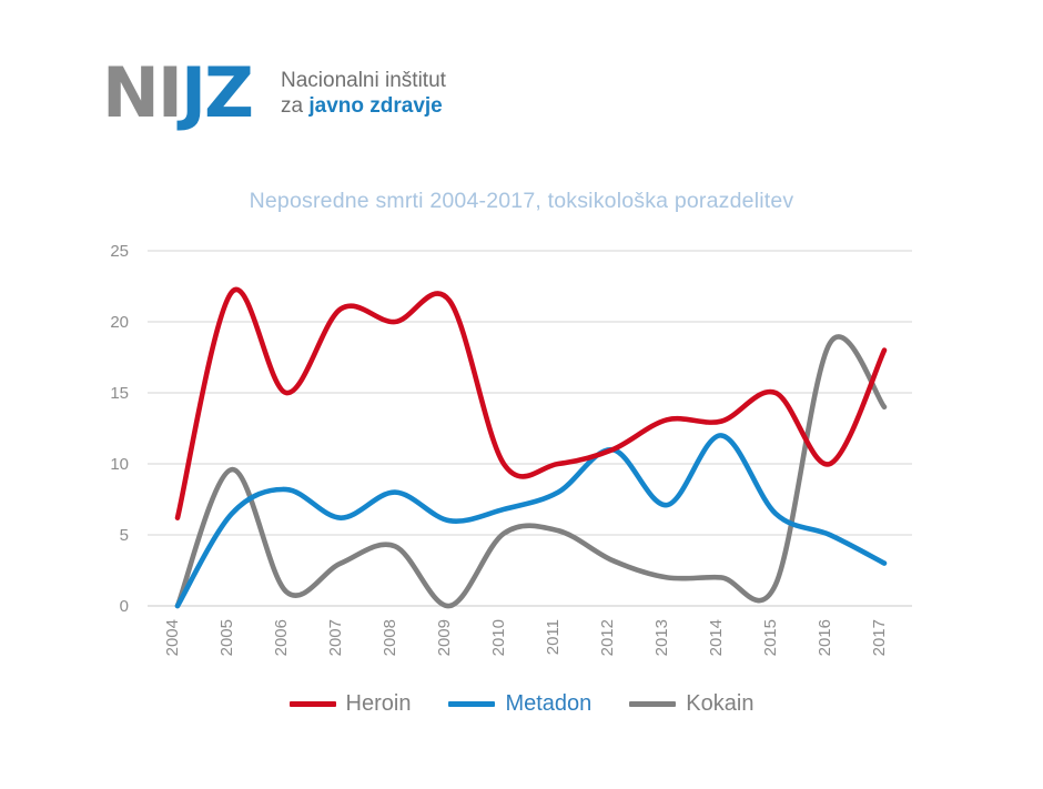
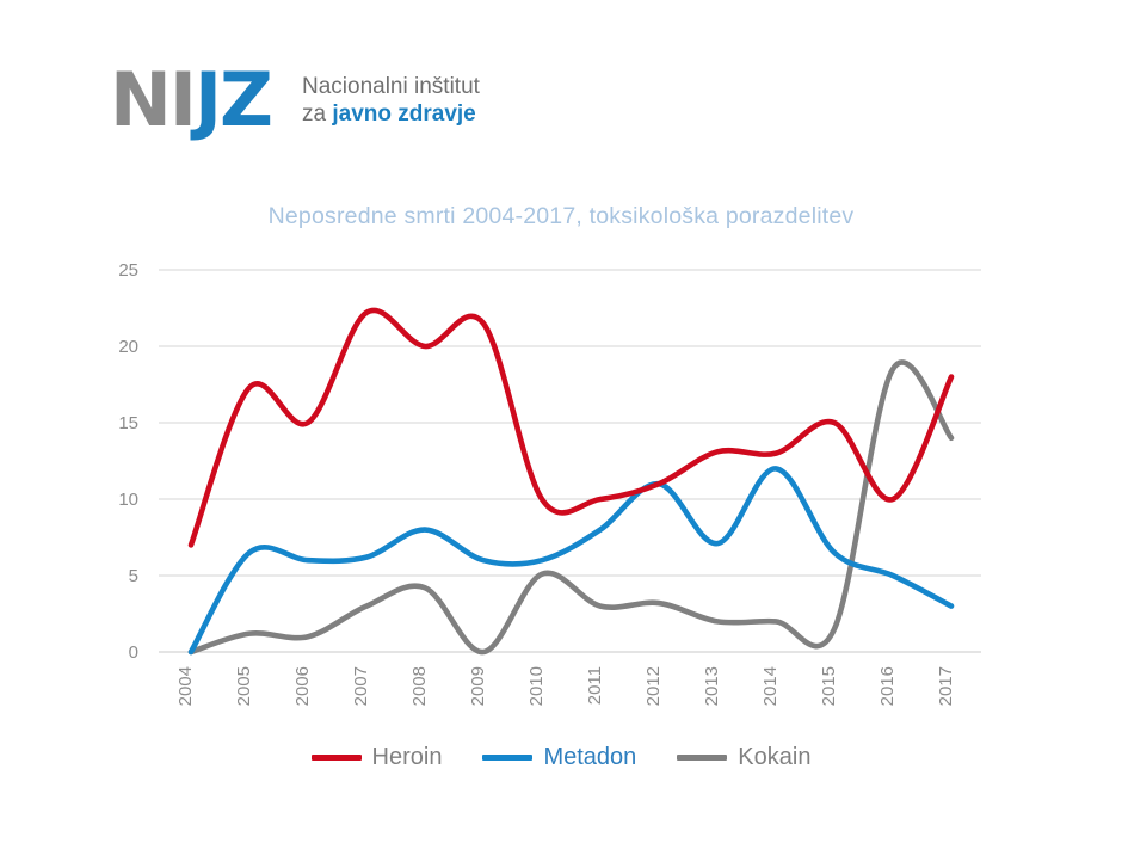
Heroin/2004: 6.2 -> 7.0
Heroin/2005: 22.1 -> 17.3
Kokain/2005: 9.6 -> 1.2
Metadon/2006: 8.2 -> 6.0
Heroin/2007: 20.9 -> 22.2
Metadon/2010: 6.8 -> 6.0
Kokain/2011: 5.3 -> 3.0
